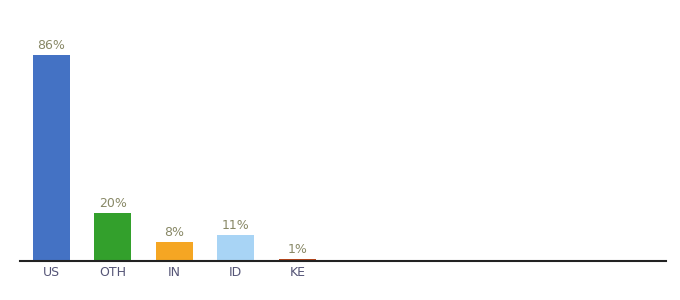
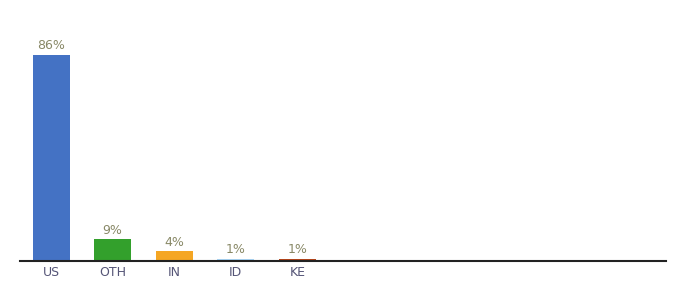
OTH: 20% -> 9%
IN: 8% -> 4%
ID: 11% -> 1%
